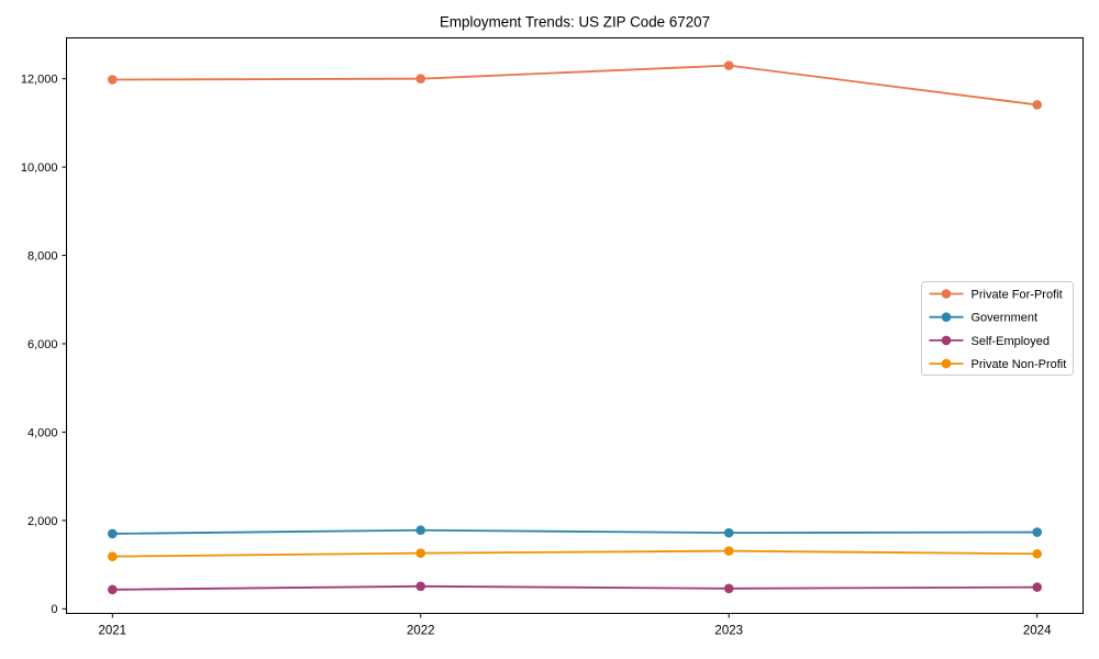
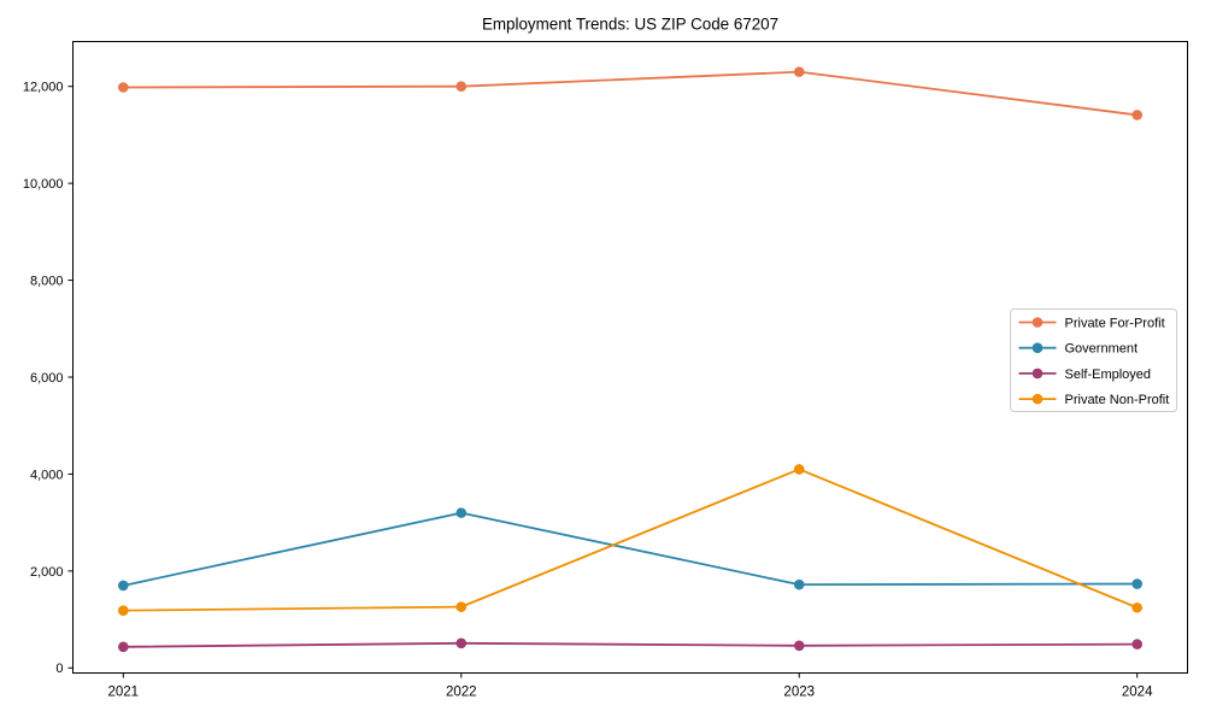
Government/2022: 1800 -> 3200
Private Non-Profit/2023: 1300 -> 4100
